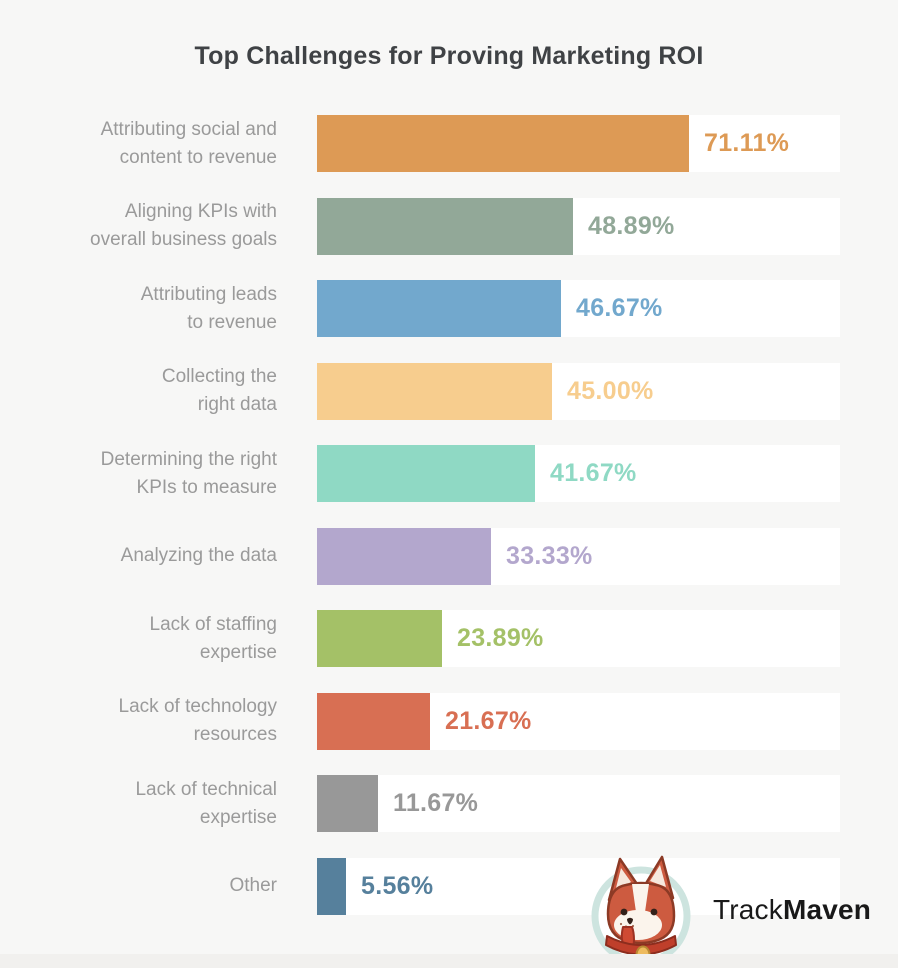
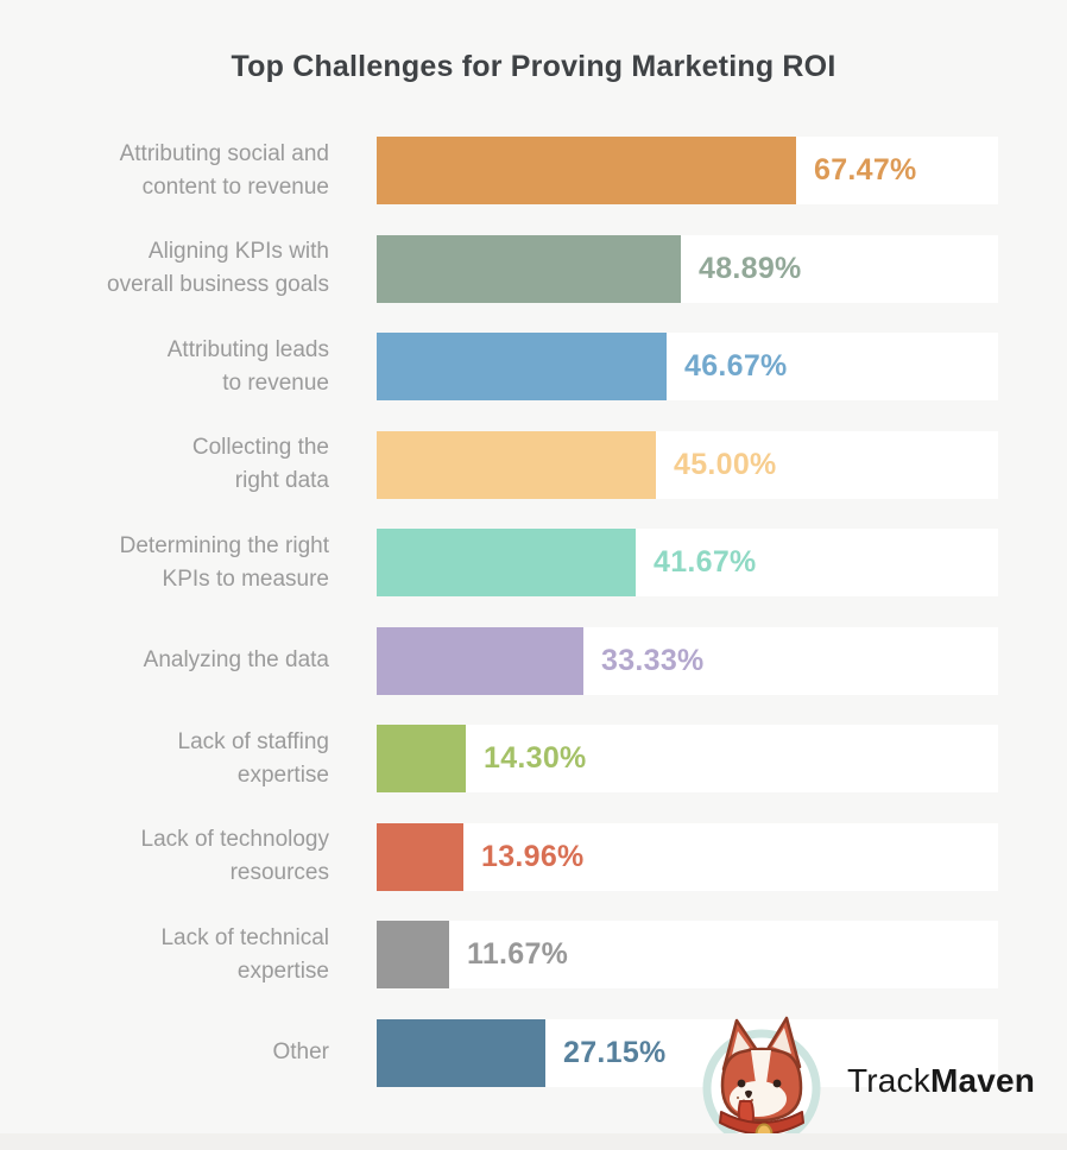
Attributing social and content to revenue: 71.11% -> 67.47%
Lack of staffing expertise: 23.89% -> 14.30%
Lack of technology resources: 21.67% -> 13.96%
Other: 5.56% -> 27.15%
